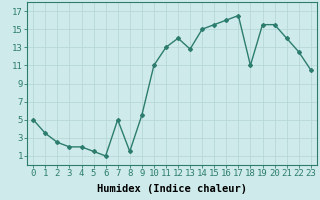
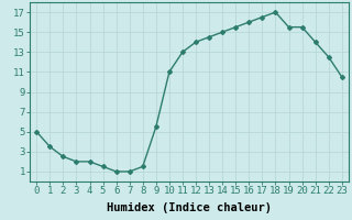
7: 5.0 -> 1.0
13: 12.8 -> 14.5
18: 11.0 -> 17.0
